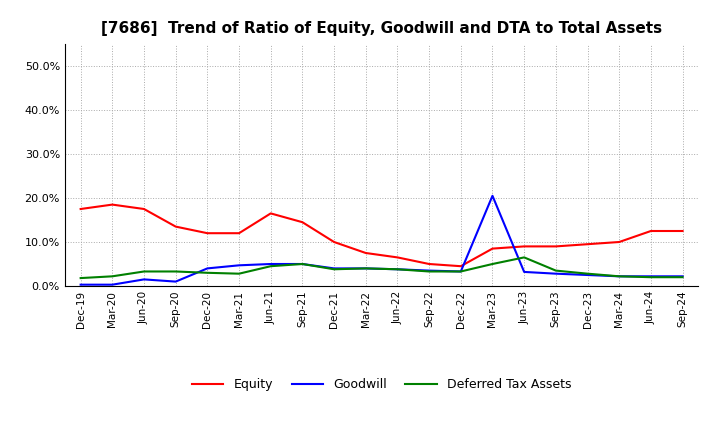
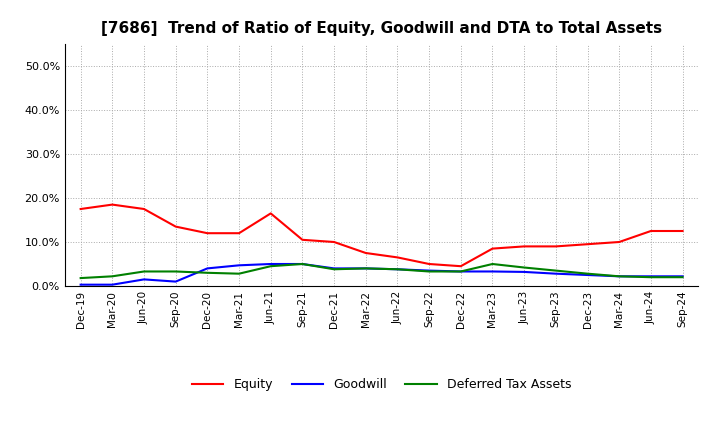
Equity/Sep-21: 14.5% -> 10.5%
Goodwill/Mar-23: 20.5% -> 3.3%
Deferred Tax Assets/Jun-23: 6.5% -> 4.2%
